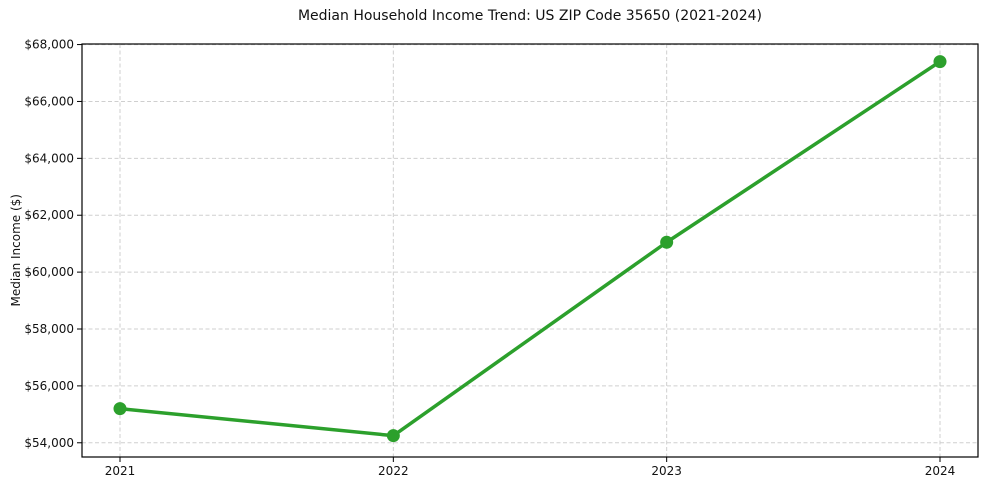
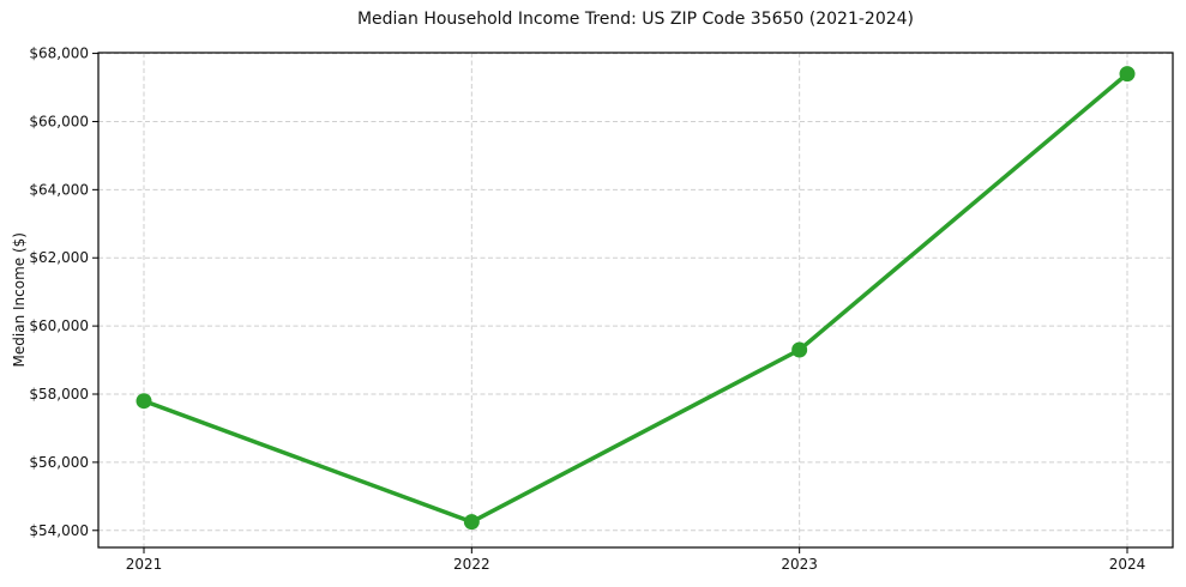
2021: $55200 -> $57800
2023: $61000 -> $59300
